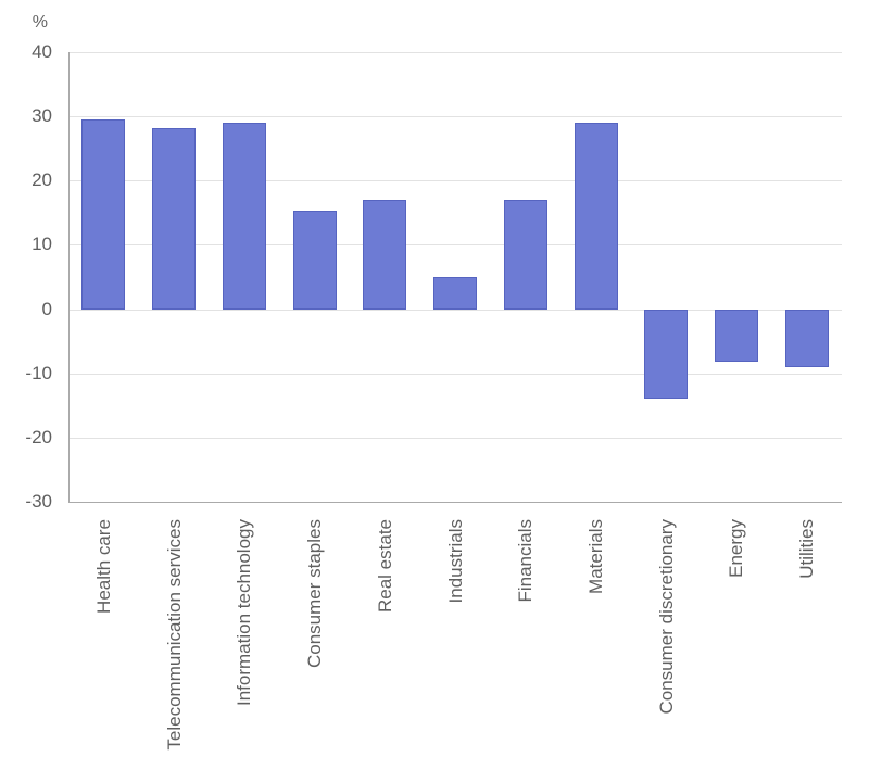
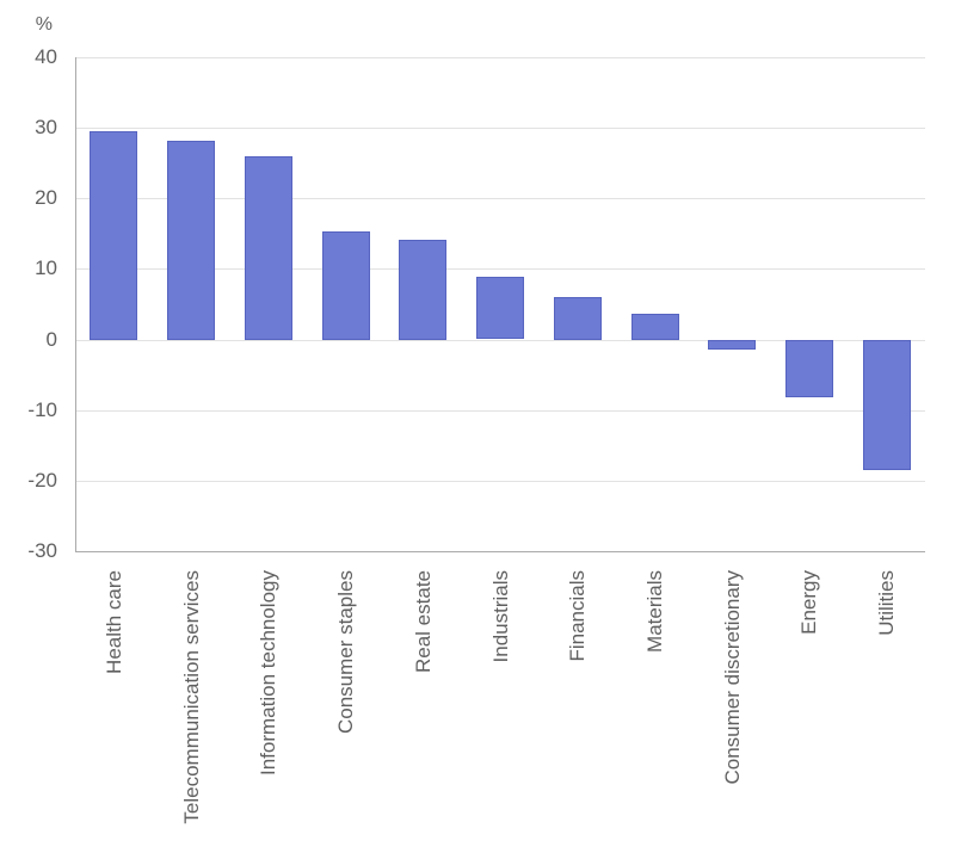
Information technology: 29 -> 26
Real estate: 17 -> 14
Industrials: 5 -> 9
Financials: 17 -> 6
Materials: 29 -> 4
Consumer discretionary: -14 -> -1
Utilities: -9 -> -18
